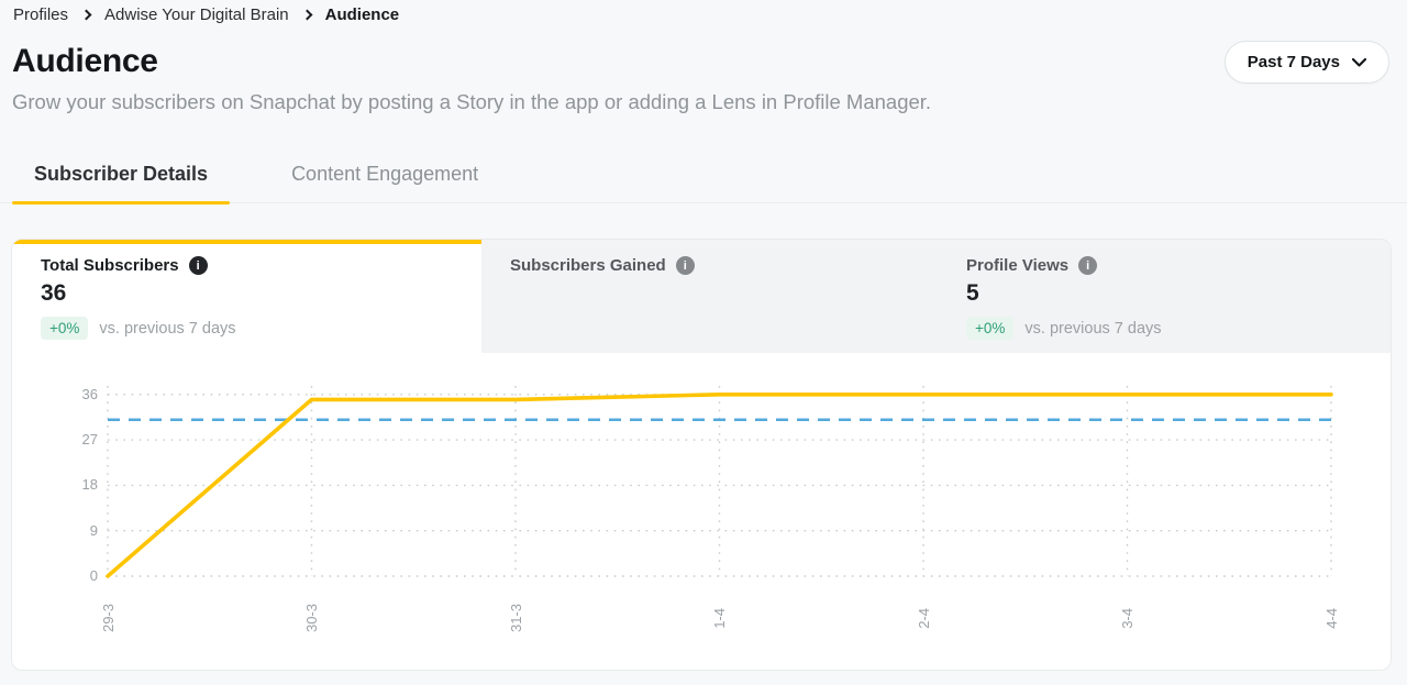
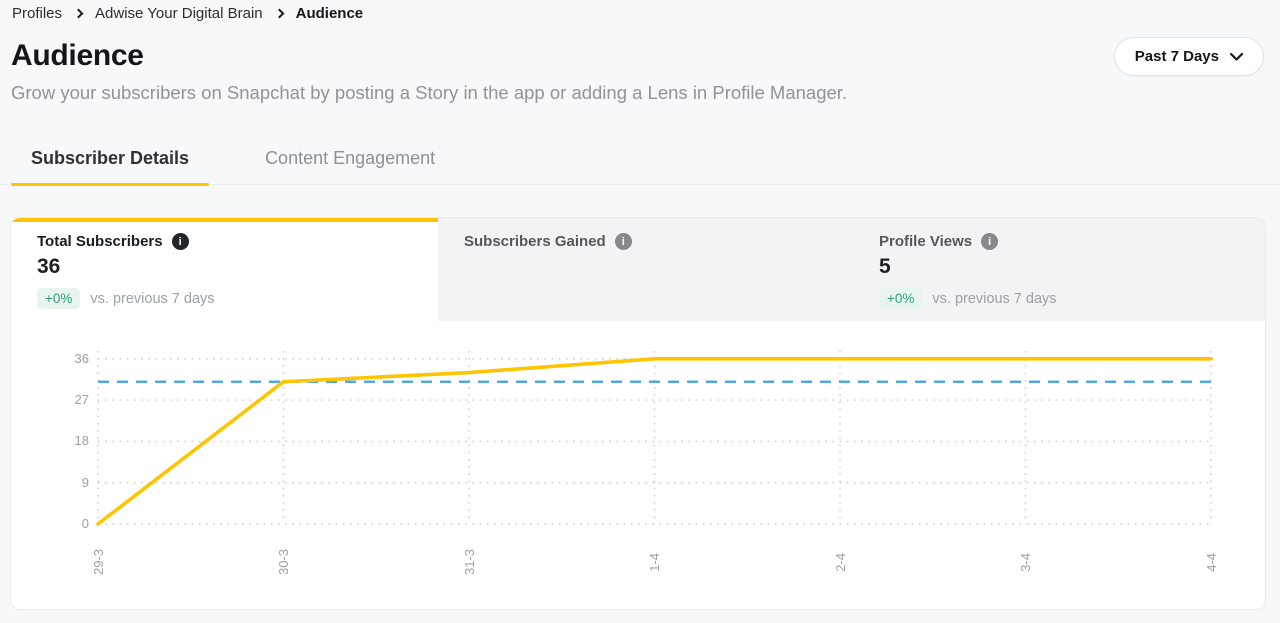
30-3: 35 -> 31
31-3: 35 -> 33
